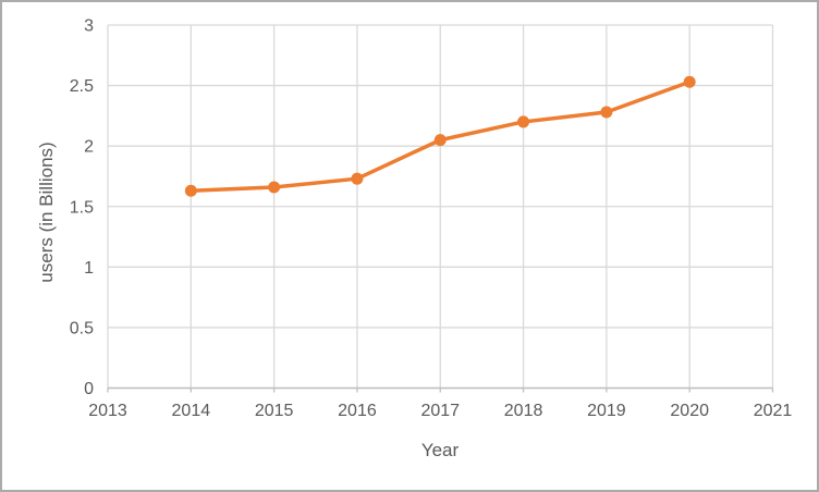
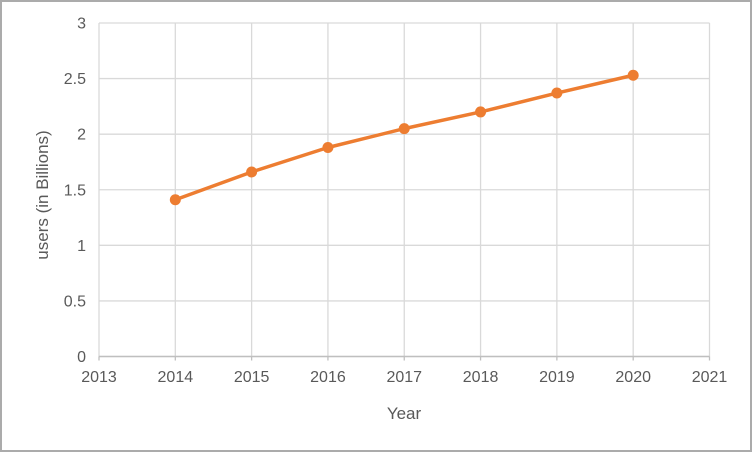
2014: 1.63 -> 1.41
2016: 1.73 -> 1.88
2019: 2.28 -> 2.37
